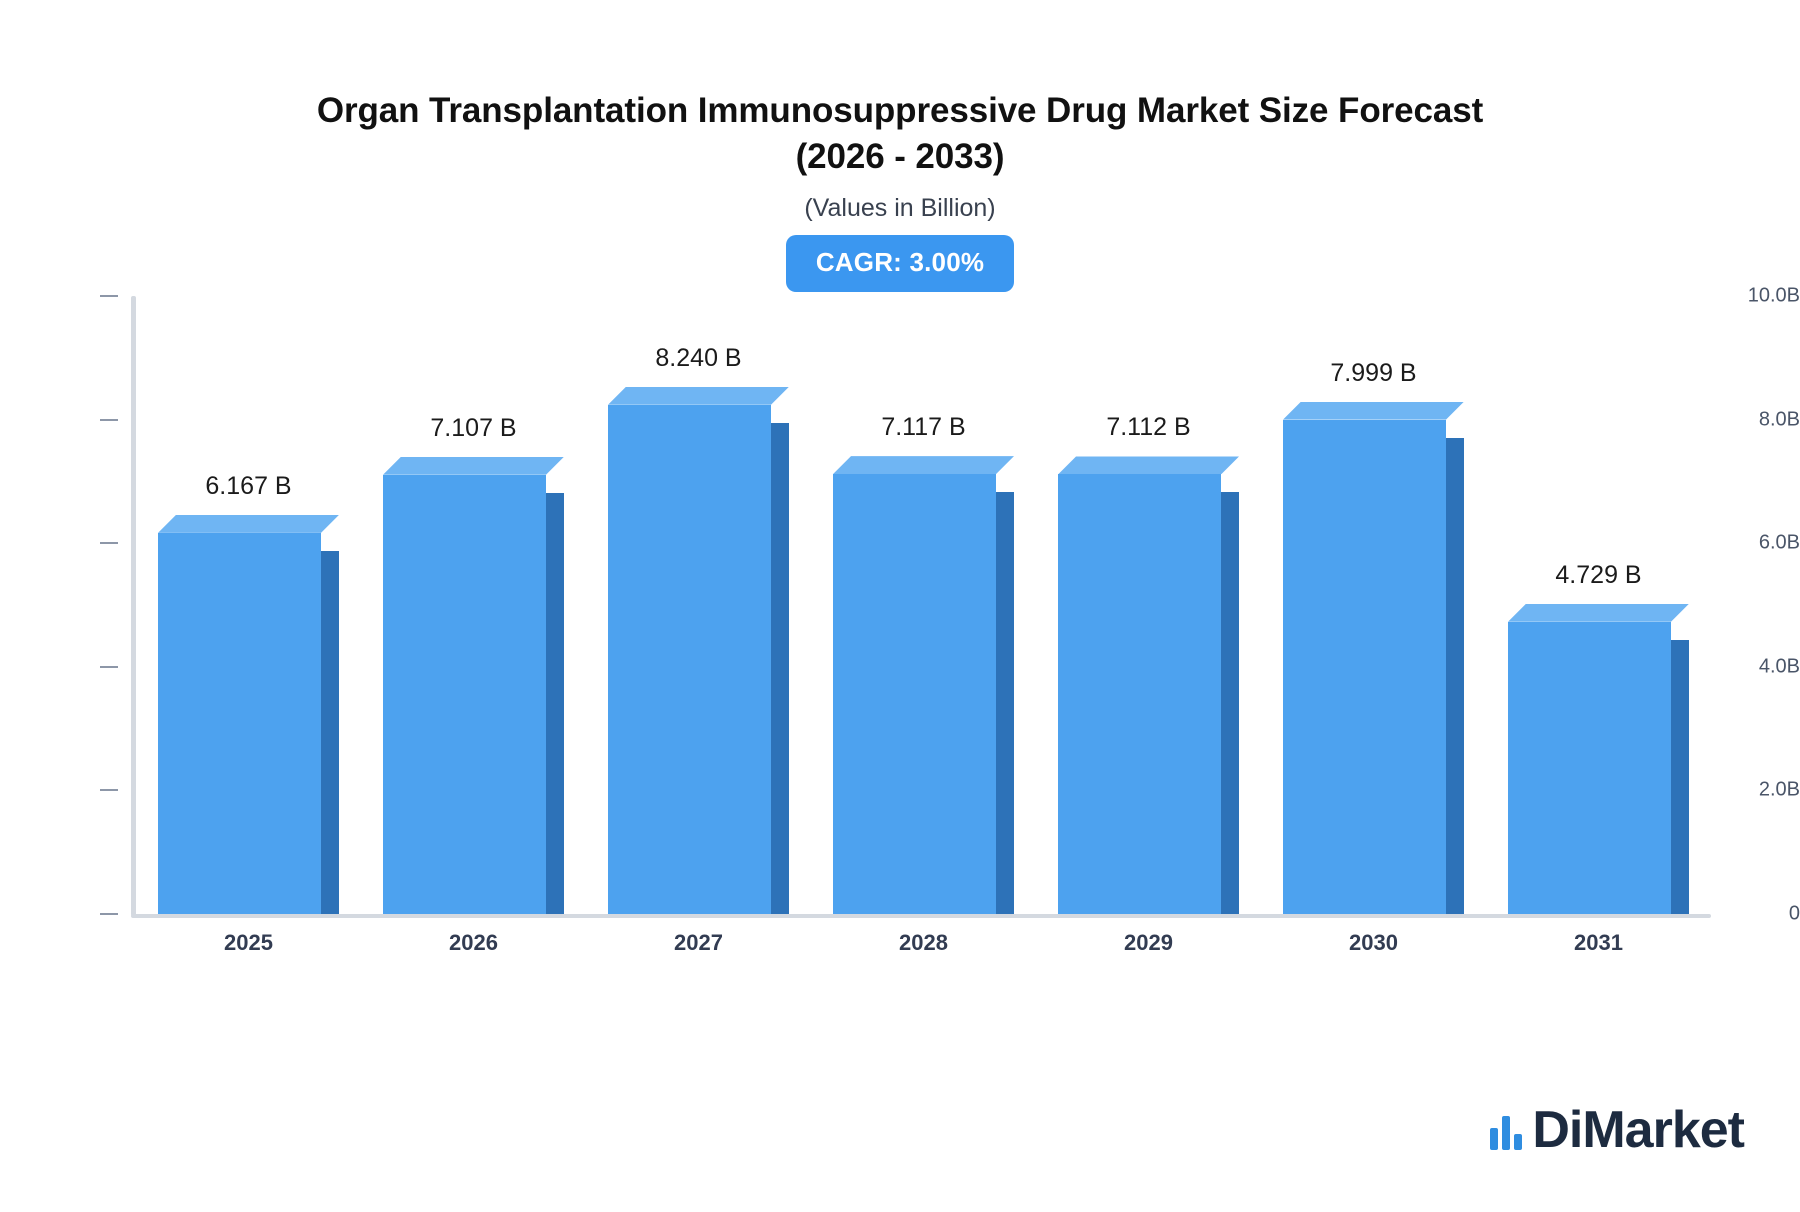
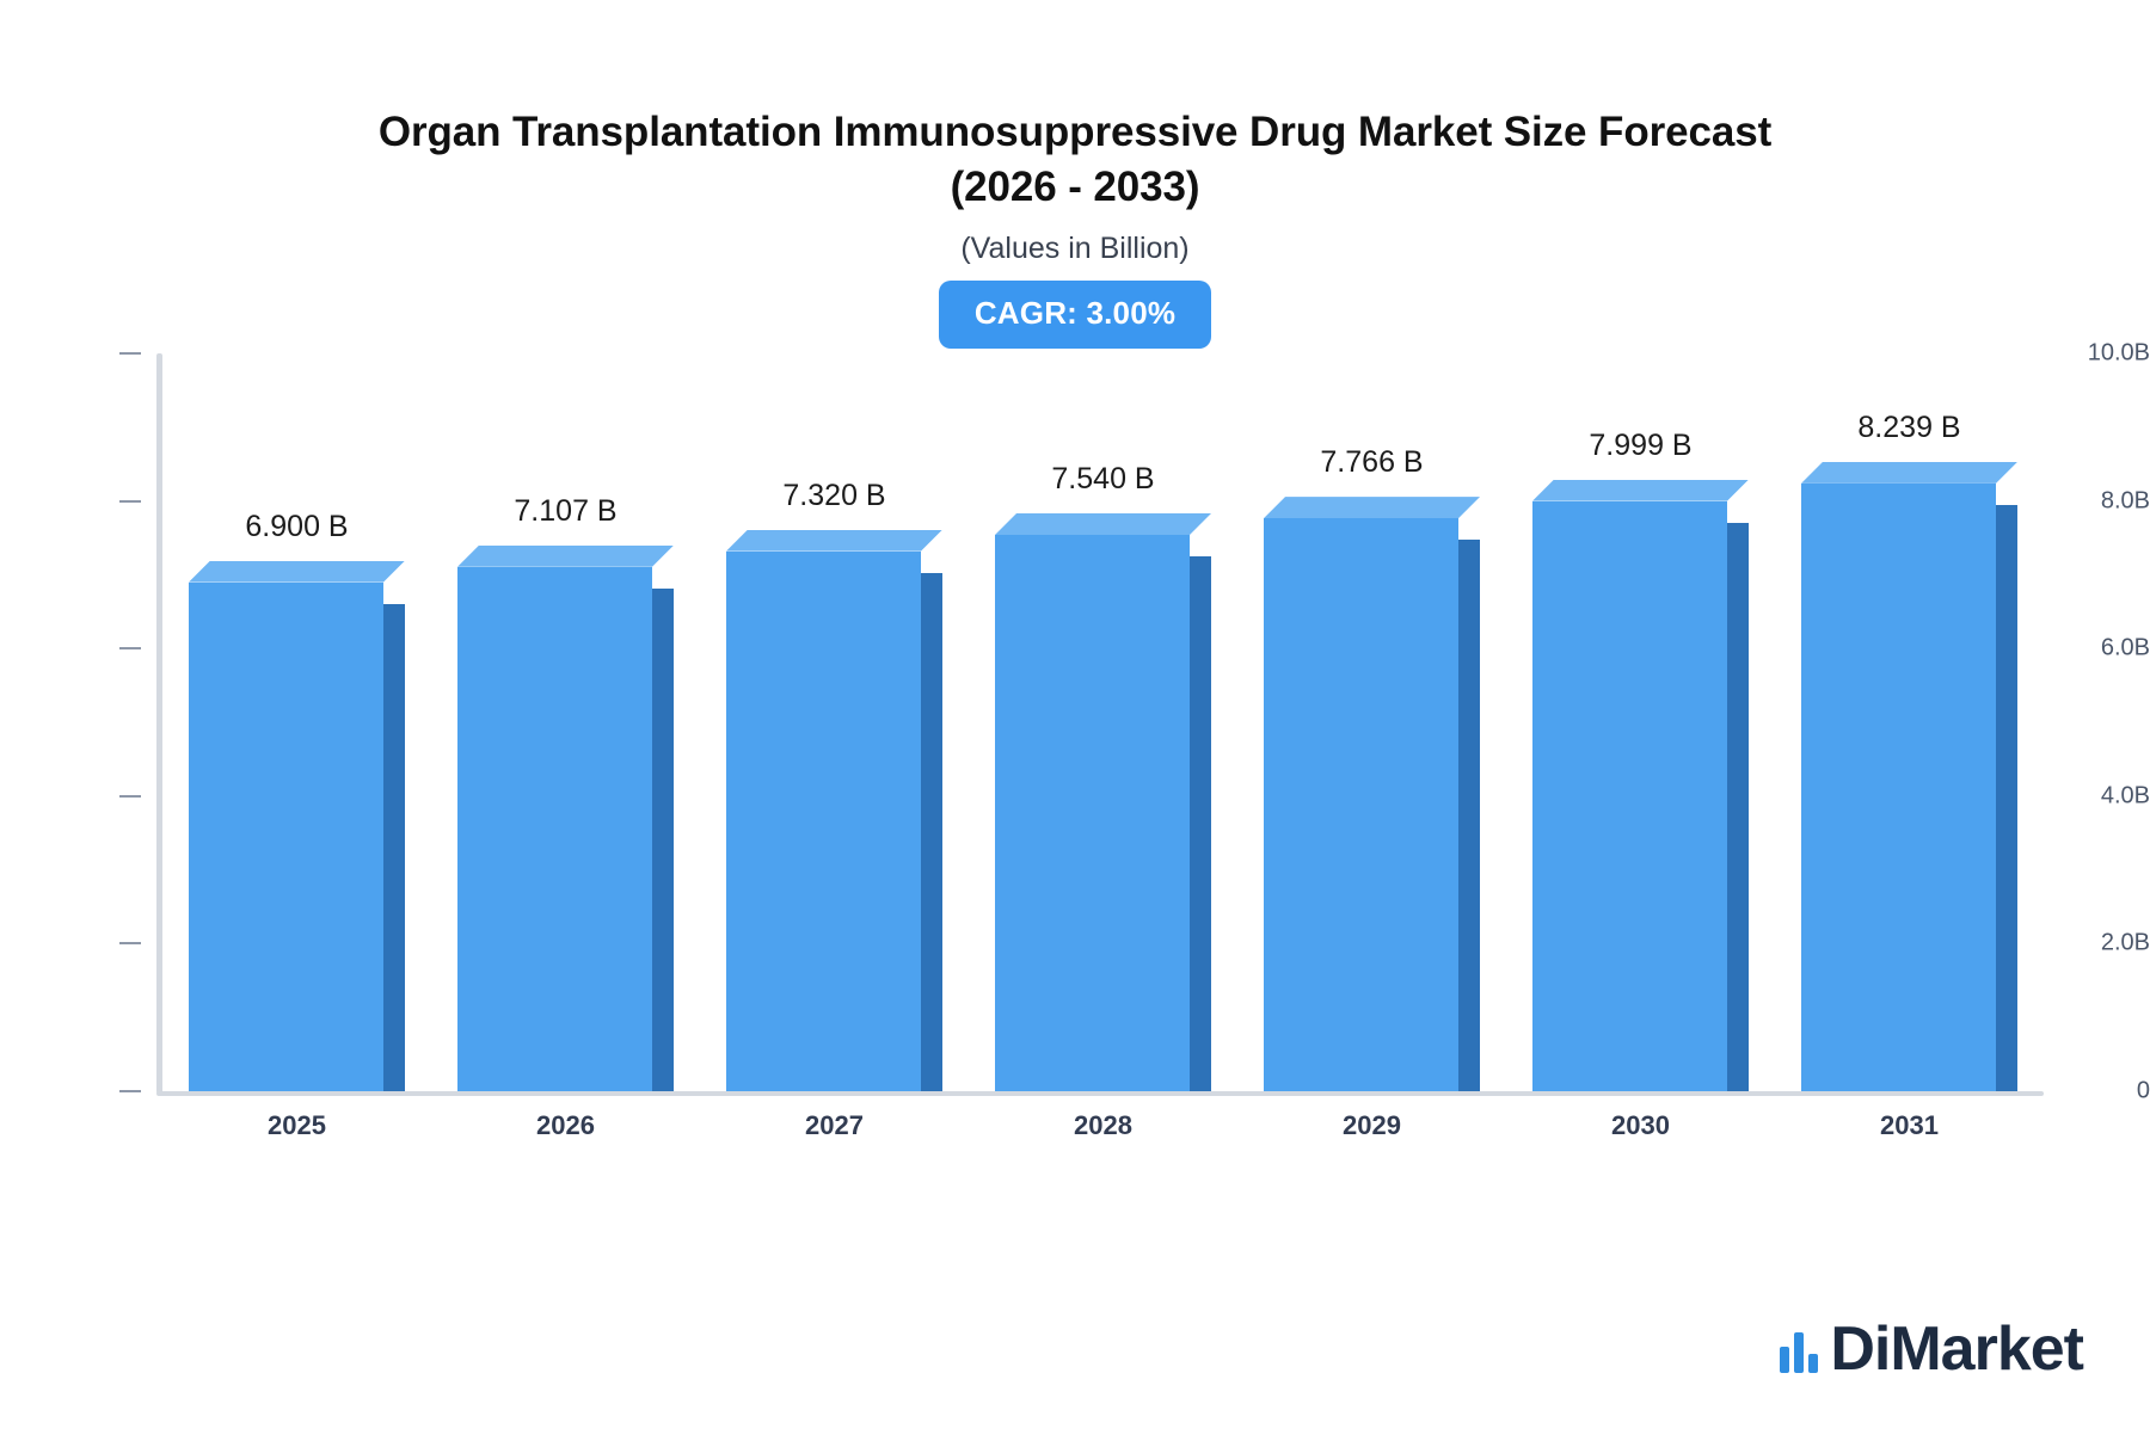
2025: 6.167 -> 6.900
2027: 8.240 -> 7.320
2028: 7.117 -> 7.540
2029: 7.112 -> 7.766
2031: 4.729 -> 8.239
